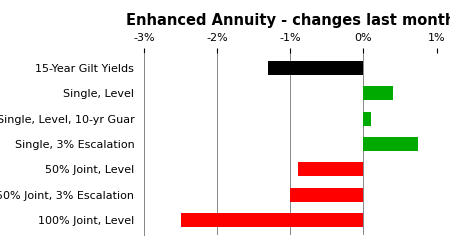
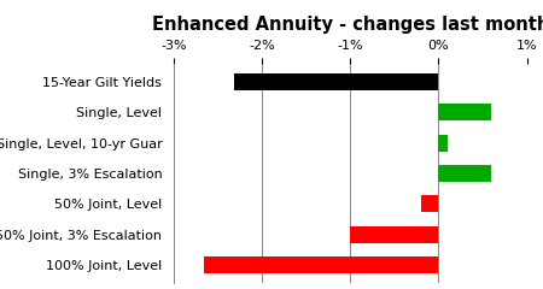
15-Year Gilt Yields: -1.30% -> -2.32%
Single, Level: 0.40% -> 0.60%
Single, 3% Escalation: 0.75% -> 0.60%
50% Joint, Level: -0.90% -> -0.20%
100% Joint, Level: -2.50% -> -2.66%
